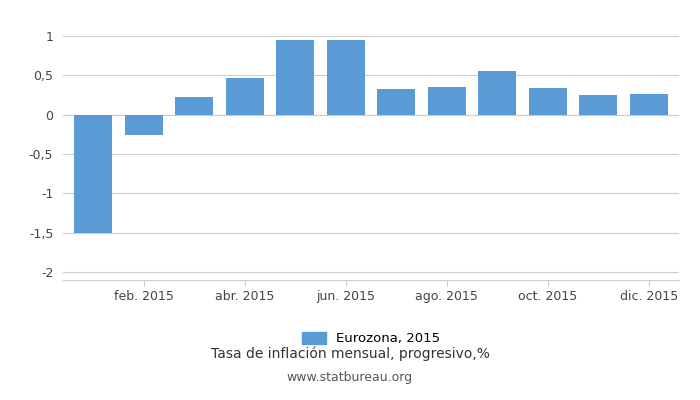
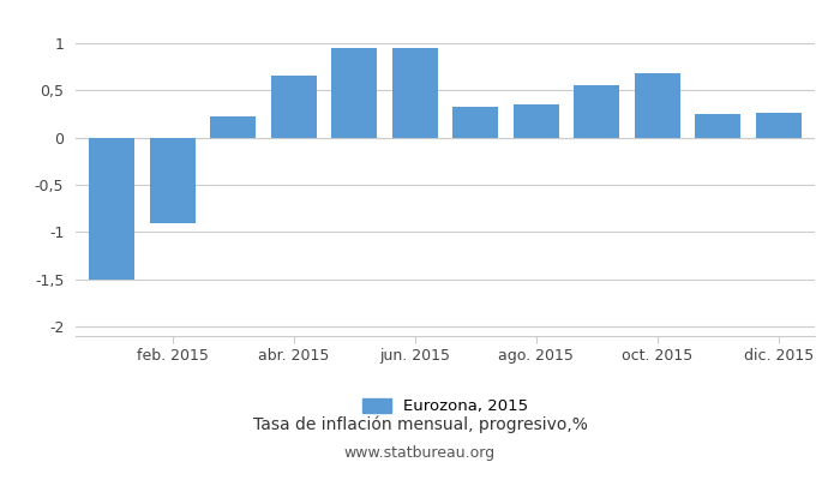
feb. 2015: -0,26 -> -0,90
abr. 2015: 0,46 -> 0,65
oct. 2015: 0,34 -> 0,68
